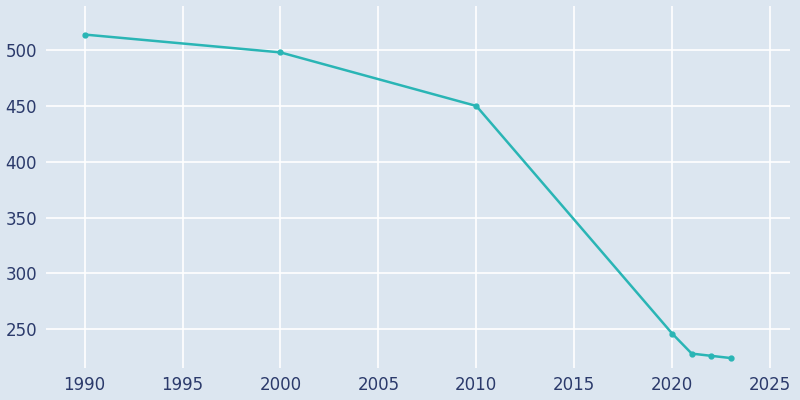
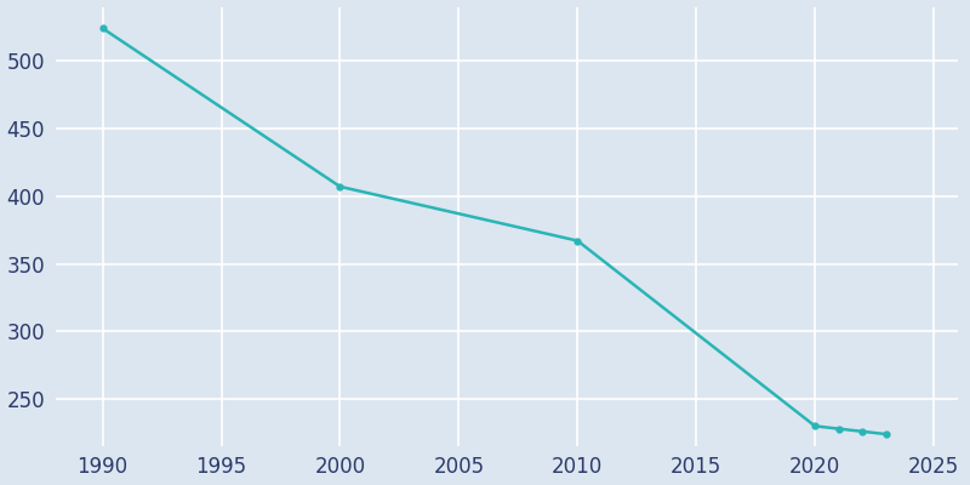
1990: 514 -> 524
2000: 498 -> 407
2010: 450 -> 367
2020: 246 -> 230
